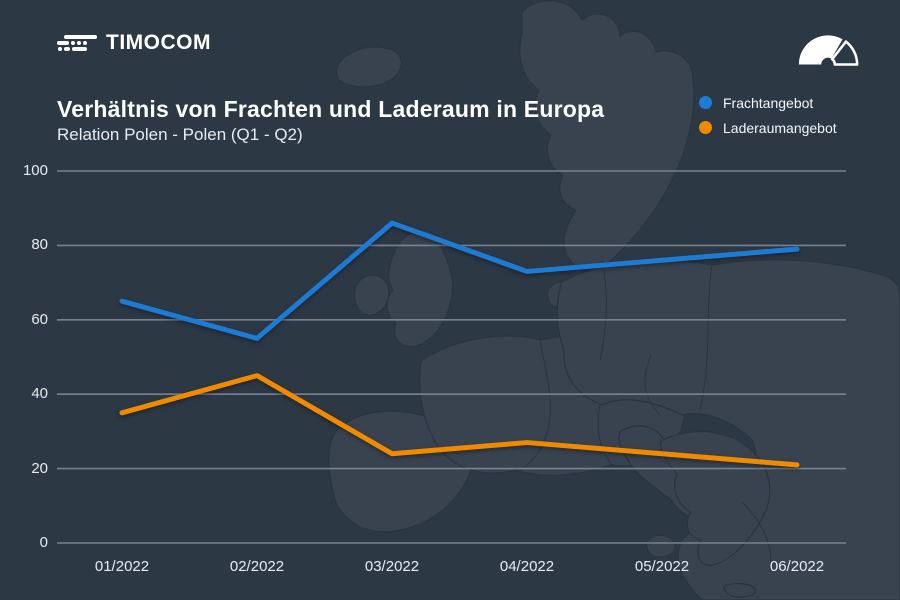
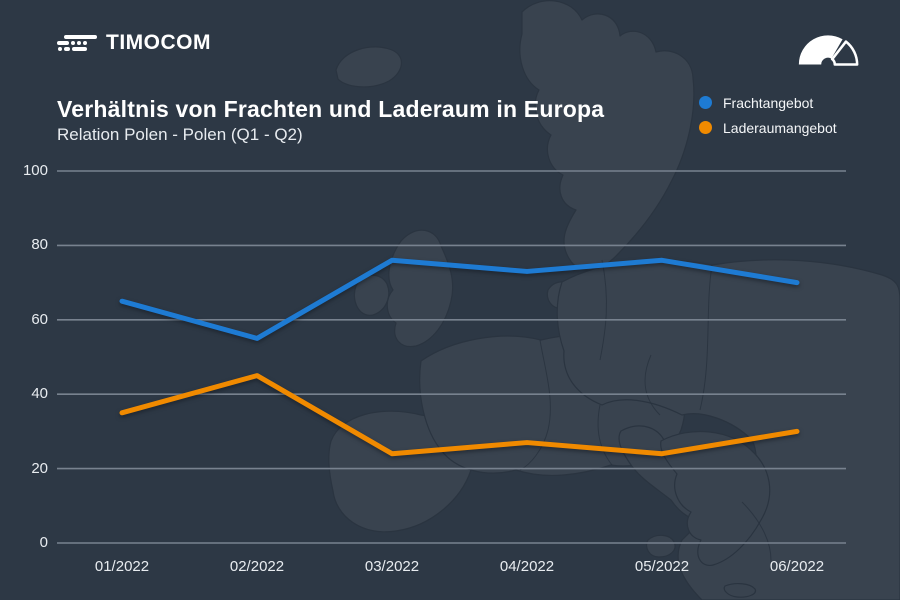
Frachtangebot/03/2022: 86 -> 76
Frachtangebot/06/2022: 79 -> 70
Laderaumangebot/06/2022: 21 -> 30
